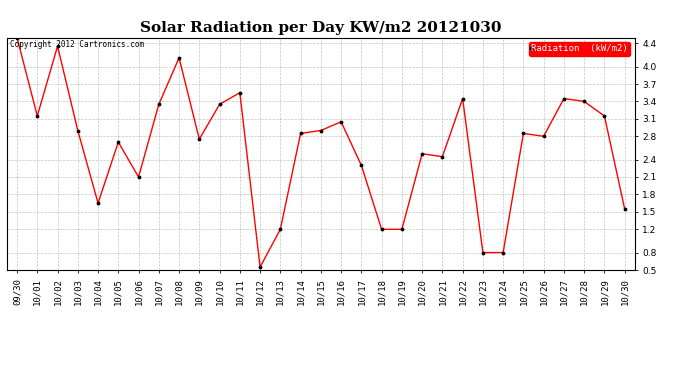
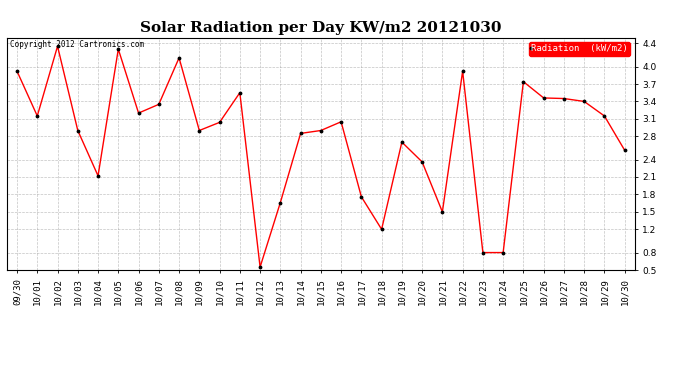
09/30: 4.50 -> 3.92
10/04: 1.65 -> 2.12
10/05: 2.70 -> 4.30
10/06: 2.10 -> 3.20
10/09: 2.75 -> 2.90
10/10: 3.35 -> 3.04
10/13: 1.20 -> 1.66
10/17: 2.30 -> 1.76
10/19: 1.20 -> 2.70
10/20: 2.50 -> 2.36
10/21: 2.45 -> 1.50
10/22: 3.45 -> 3.92
10/25: 2.85 -> 3.74
10/26: 2.80 -> 3.46
10/30: 1.55 -> 2.56
